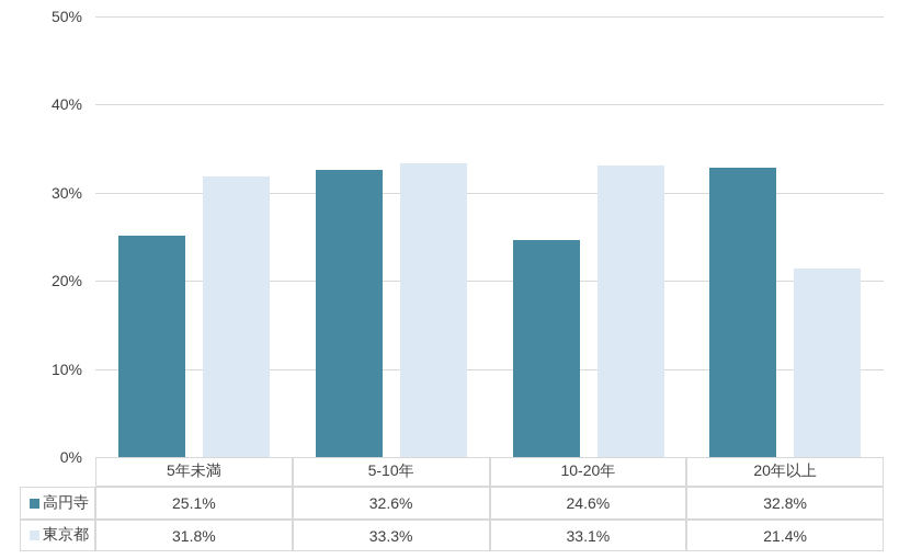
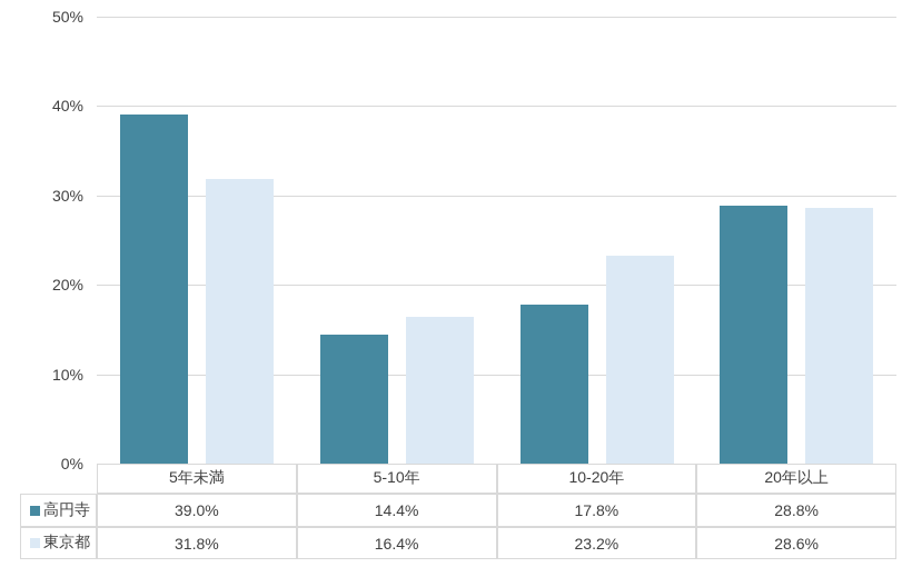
高円寺/5年未満: 25.1% -> 39.0%
高円寺/5-10年: 32.6% -> 14.4%
東京都/5-10年: 33.3% -> 16.4%
高円寺/10-20年: 24.6% -> 17.8%
東京都/10-20年: 33.1% -> 23.2%
高円寺/20年以上: 32.8% -> 28.8%
東京都/20年以上: 21.4% -> 28.6%
